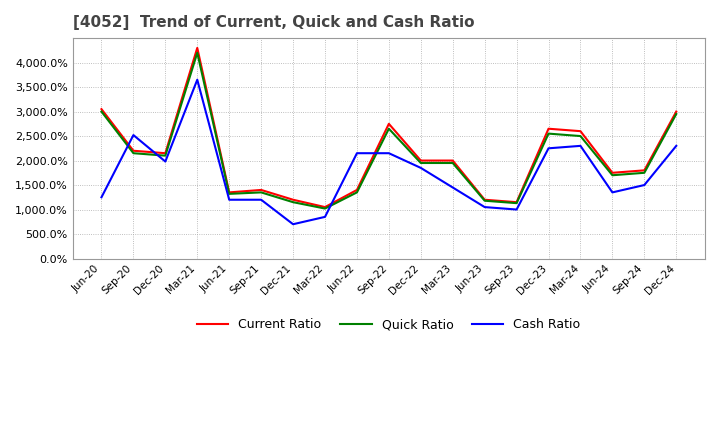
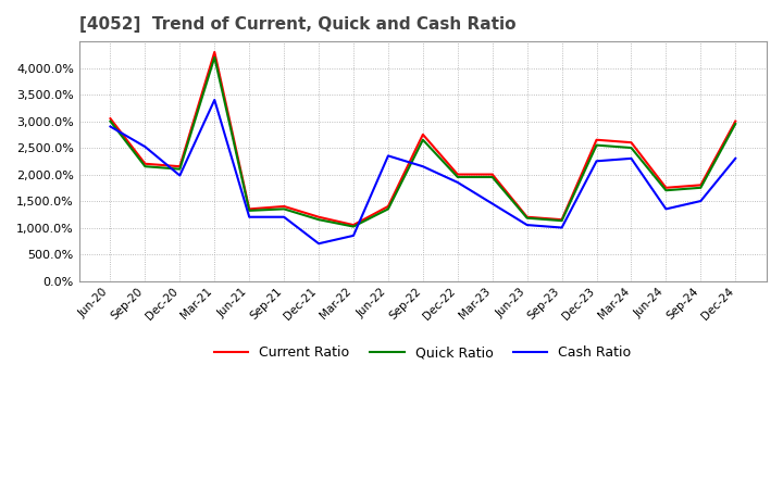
Cash Ratio/Jun-20: 1,250% -> 2,900%
Cash Ratio/Mar-21: 3,650% -> 3,400%
Cash Ratio/Jun-22: 2,150% -> 2,350%
